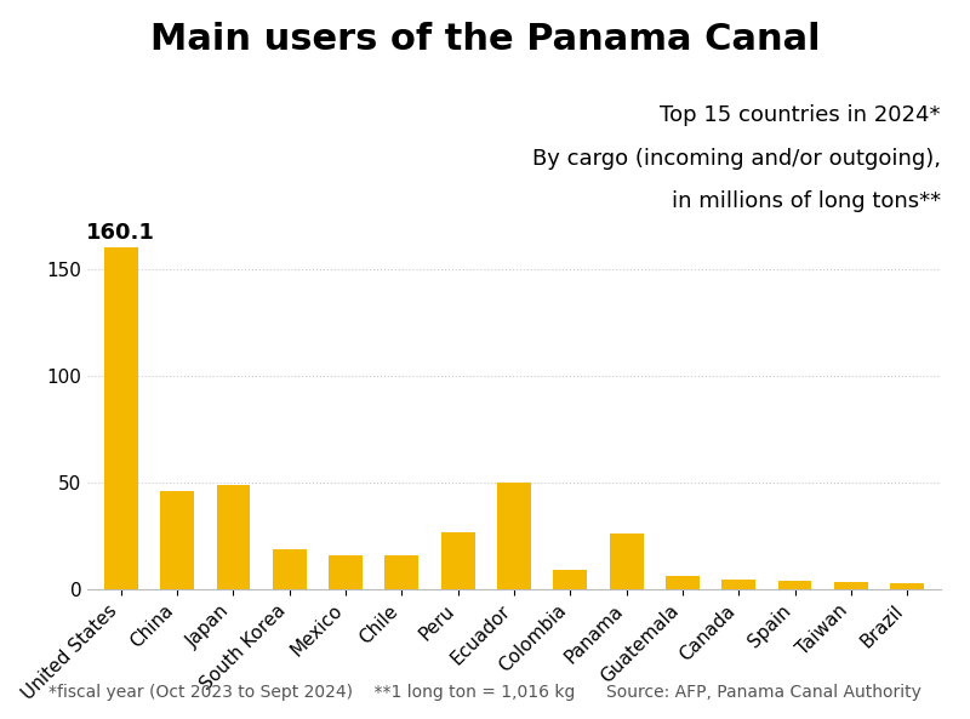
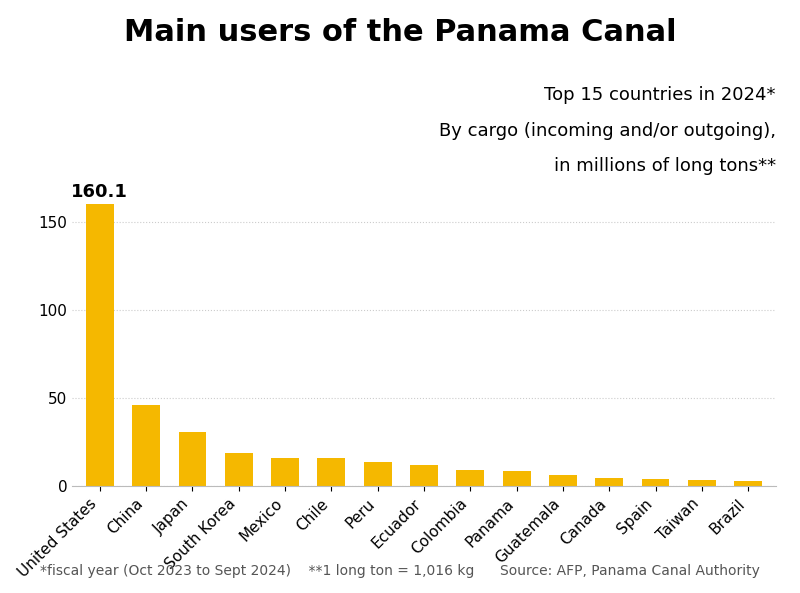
Japan: 49 -> 31
Peru: 27 -> 14
Ecuador: 50 -> 12
Panama: 26 -> 9
